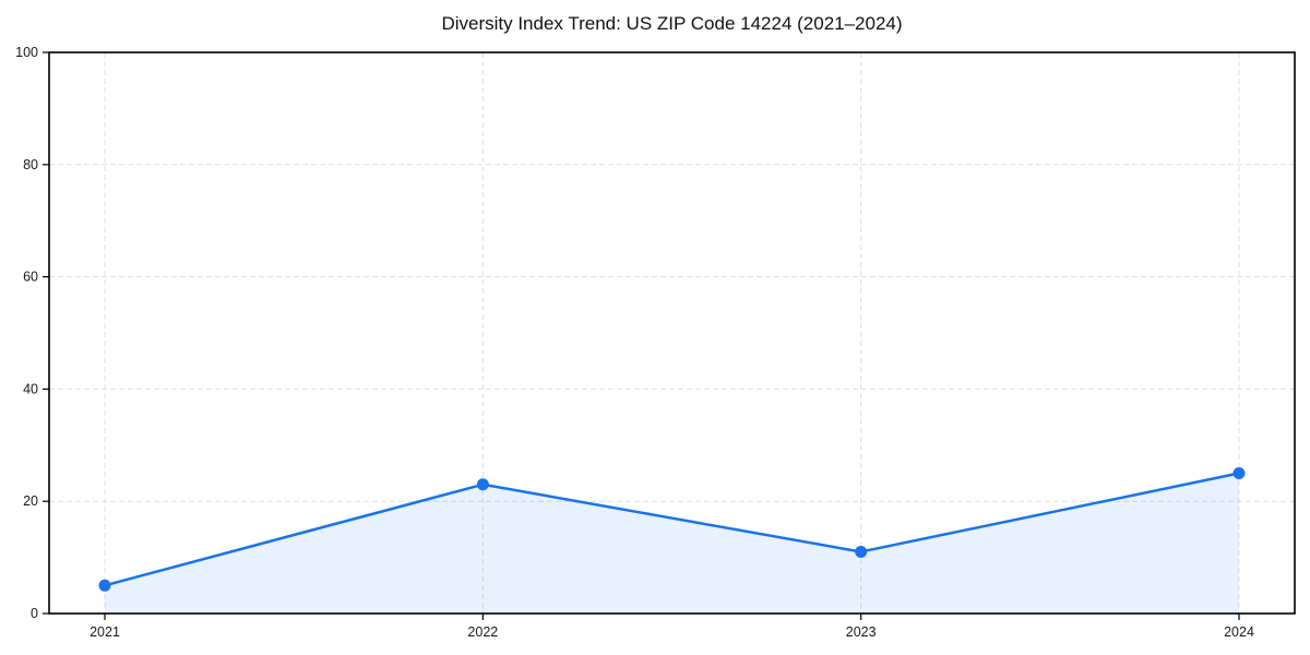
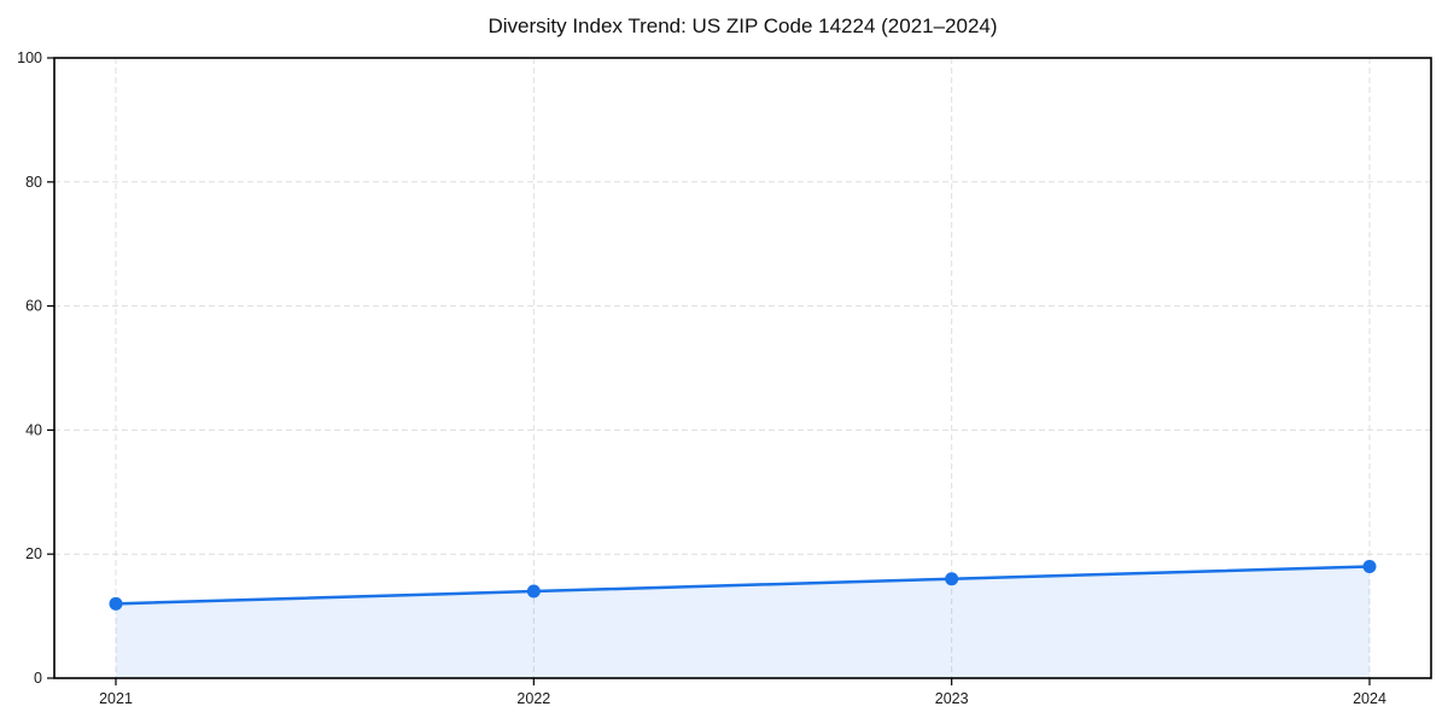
2021: 5 -> 12
2022: 23 -> 14
2023: 11 -> 16
2024: 25 -> 18
